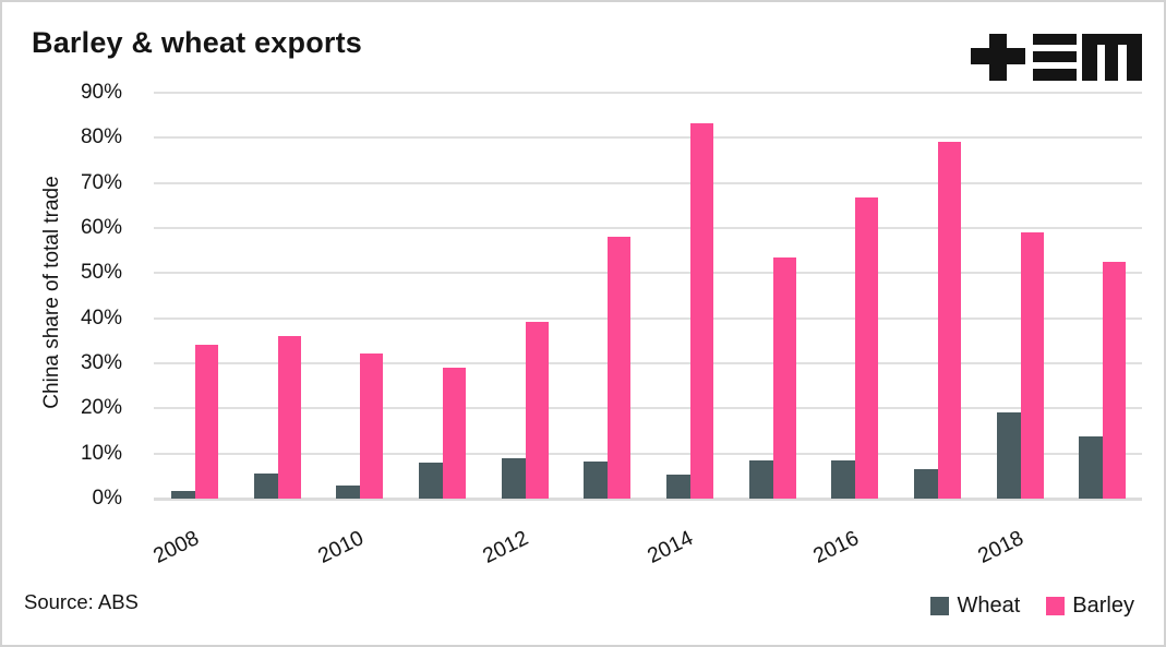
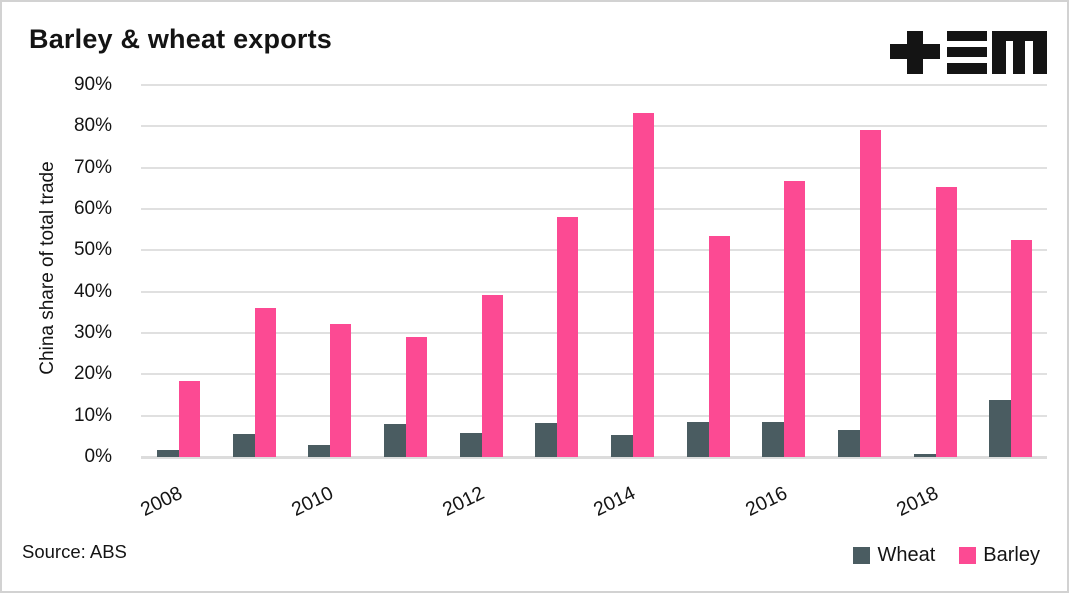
Barley/2008: 34% -> 18%
Wheat/2012: 9% -> 6%
Wheat/2018: 19% -> 1%
Barley/2018: 59% -> 65%
